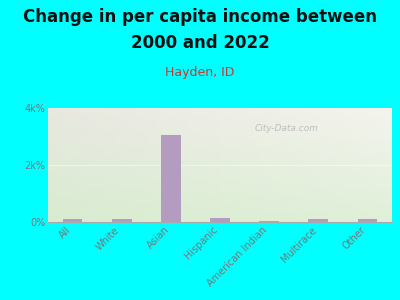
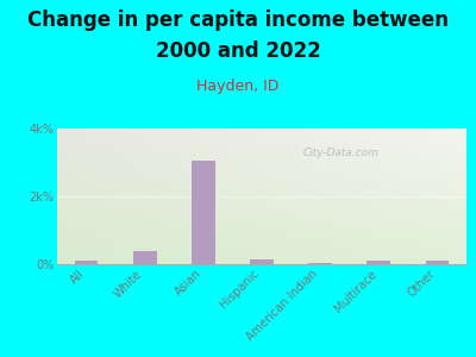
White: 0.09k% -> 0.40k%
